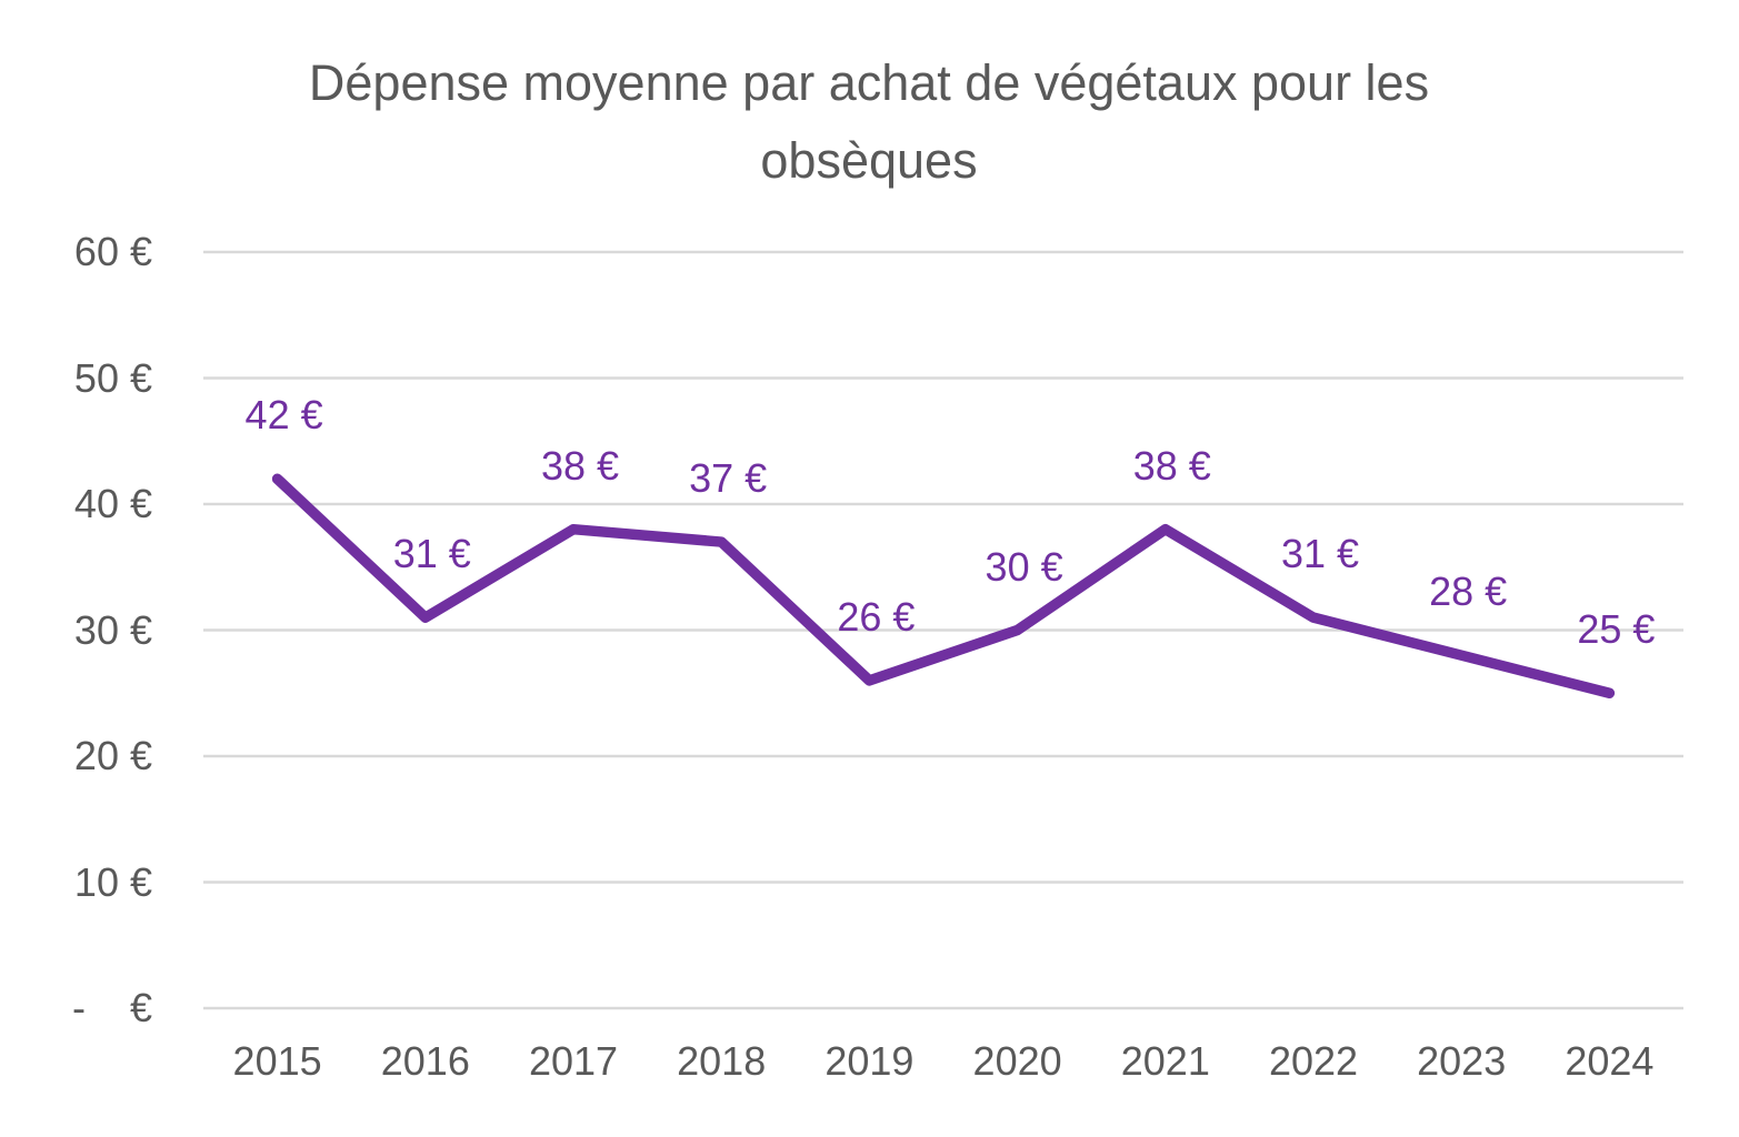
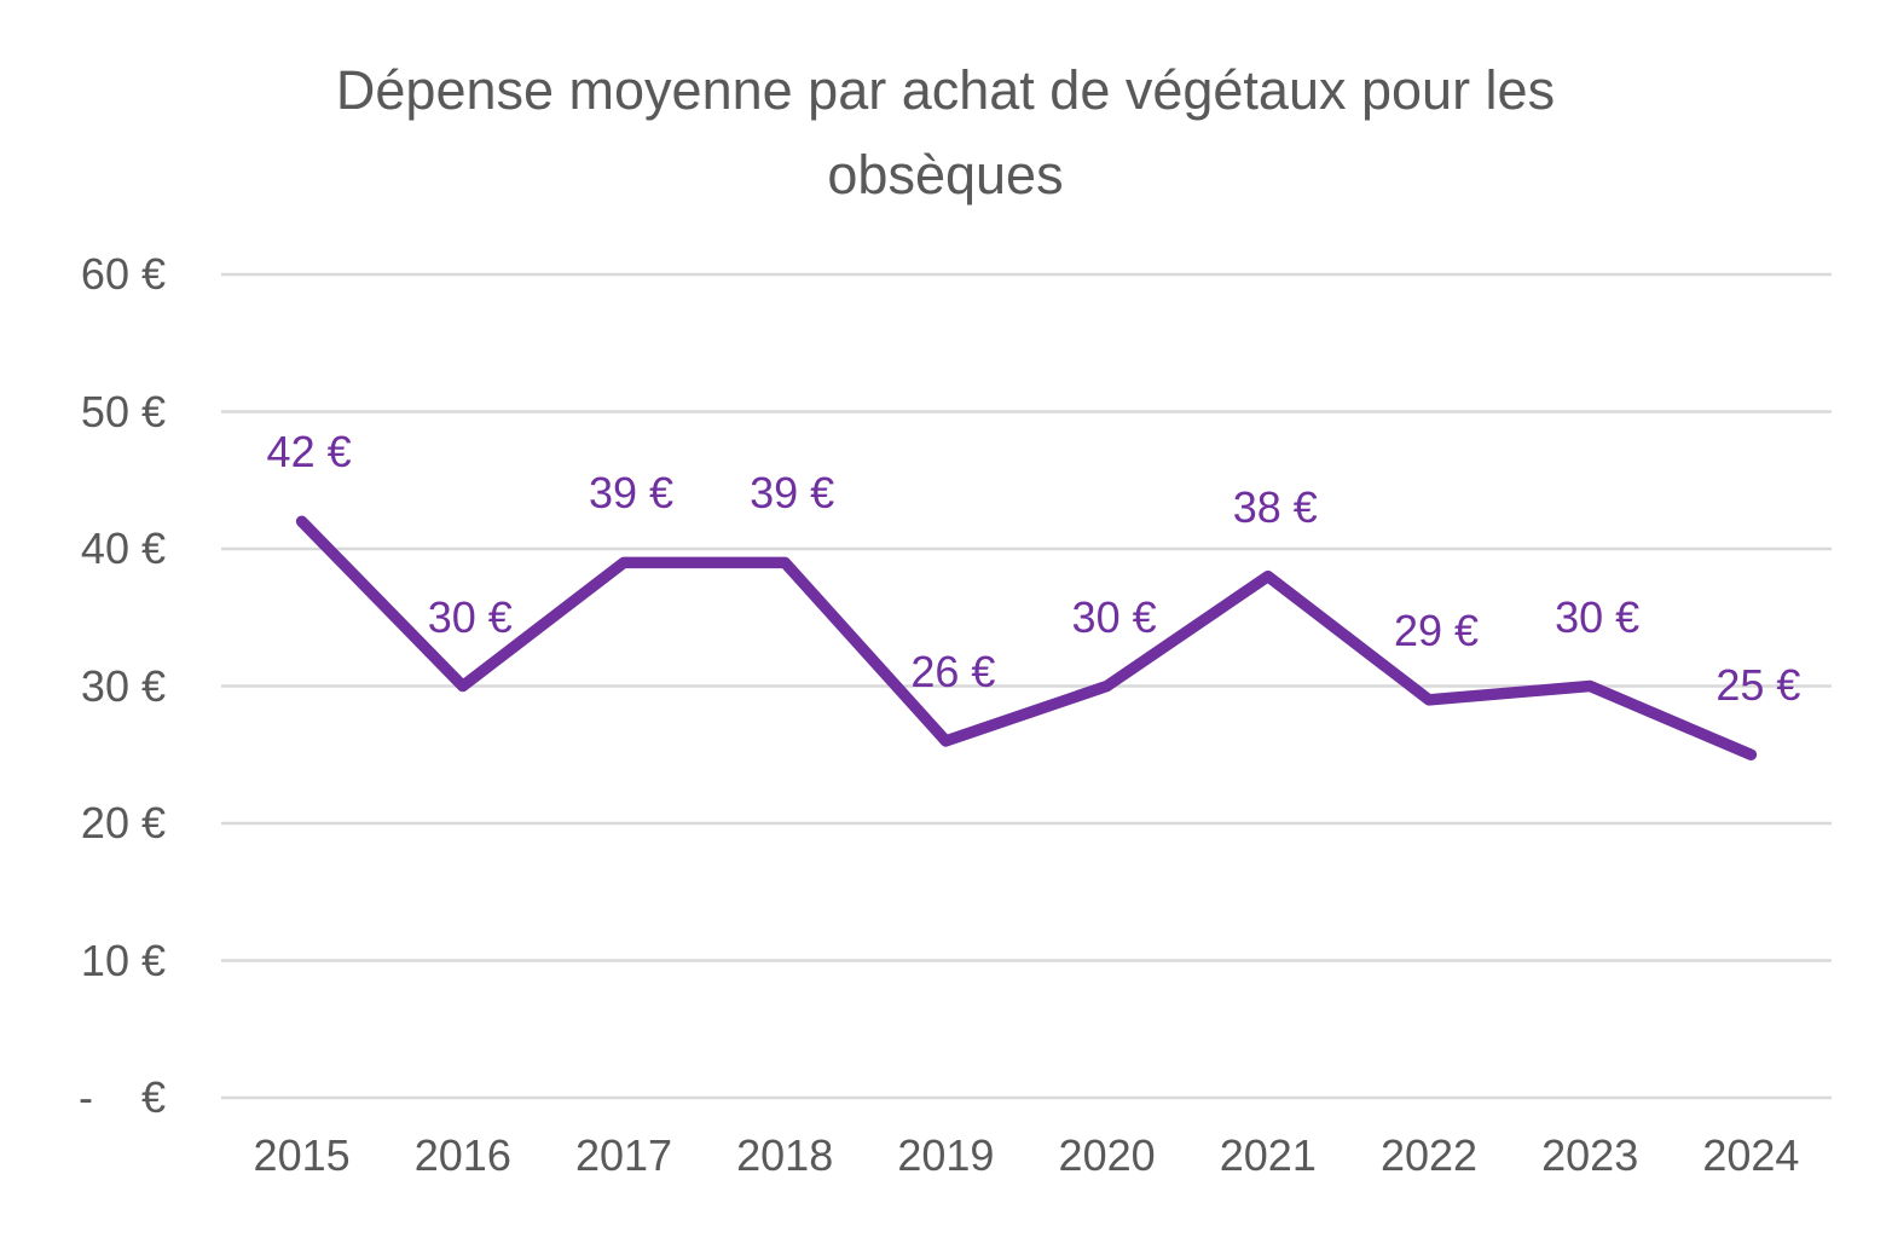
2016: 31 -> 30
2017: 38 -> 39
2018: 37 -> 39
2022: 31 -> 29
2023: 28 -> 30
